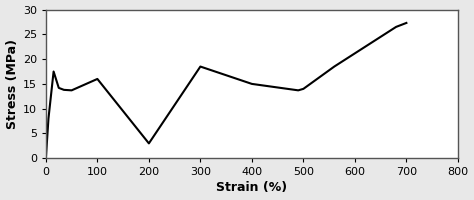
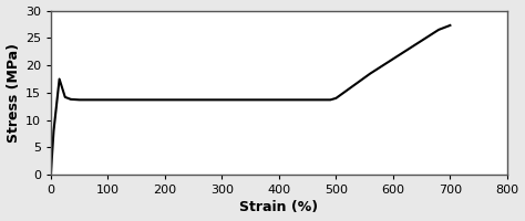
100: 16.0 -> 13.7
200: 3.0 -> 13.7
300: 18.5 -> 13.7
400: 15.0 -> 13.7
